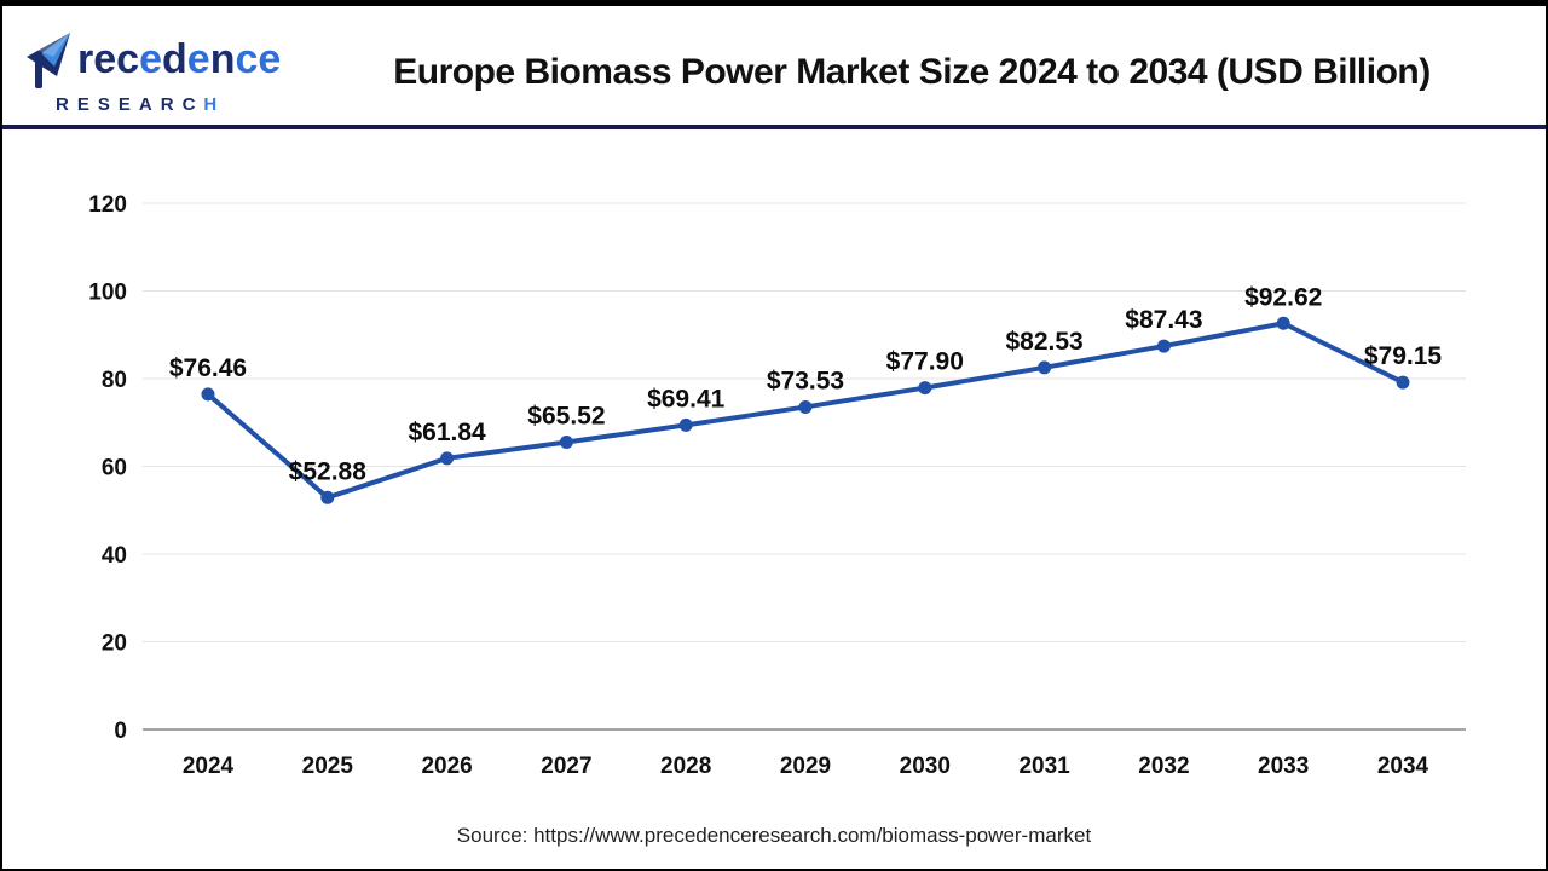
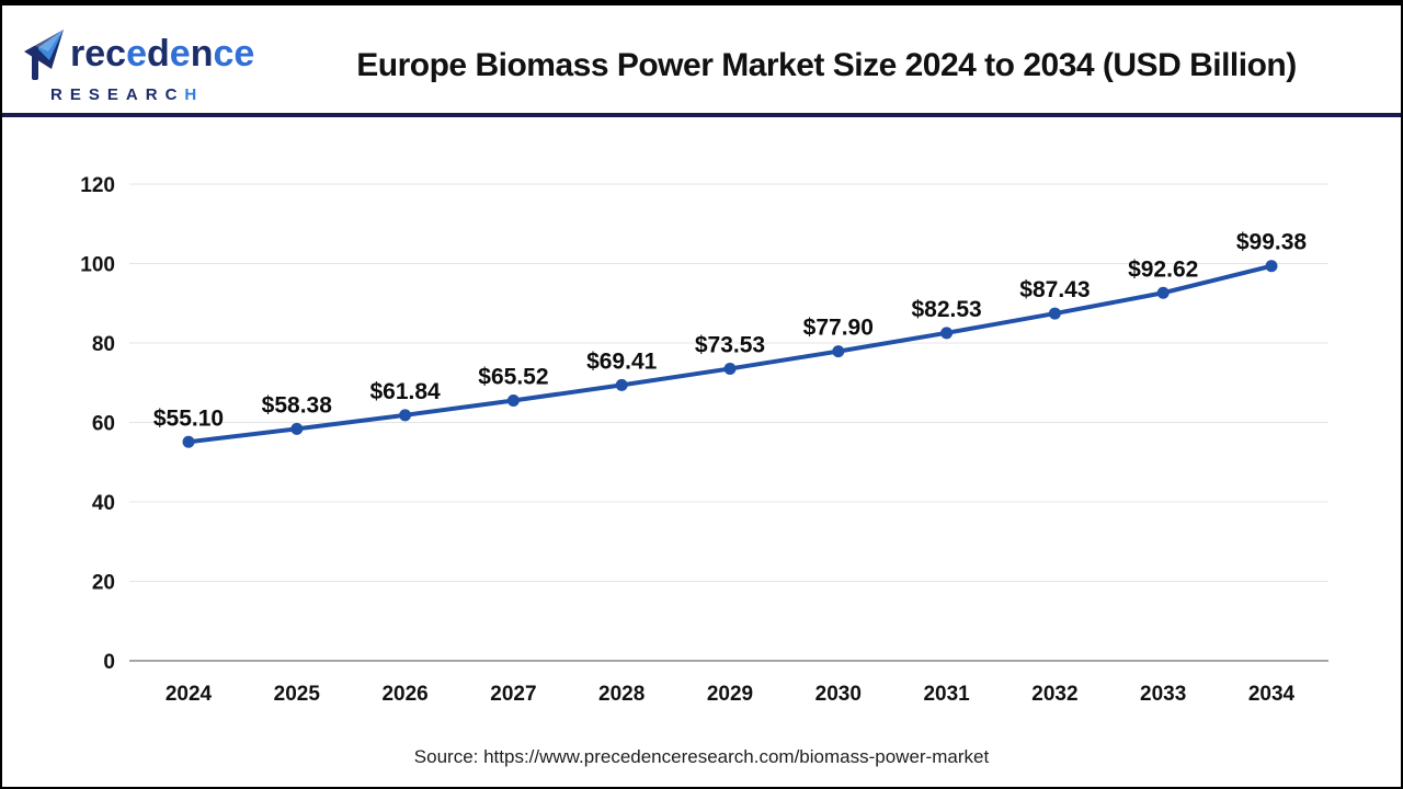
2024: $76.46 -> $55.10
2025: $52.88 -> $58.38
2034: $79.15 -> $99.38
